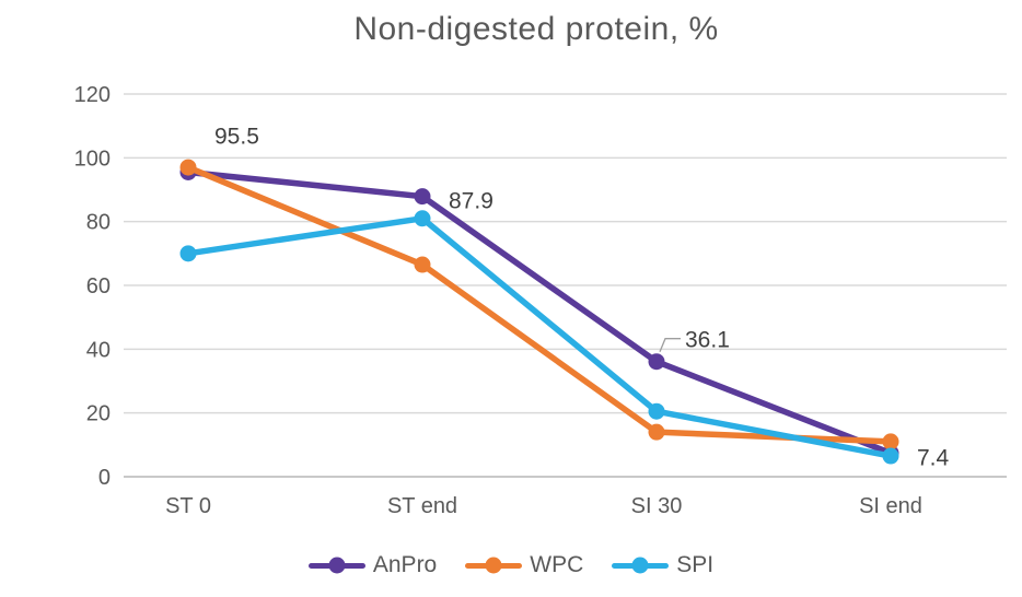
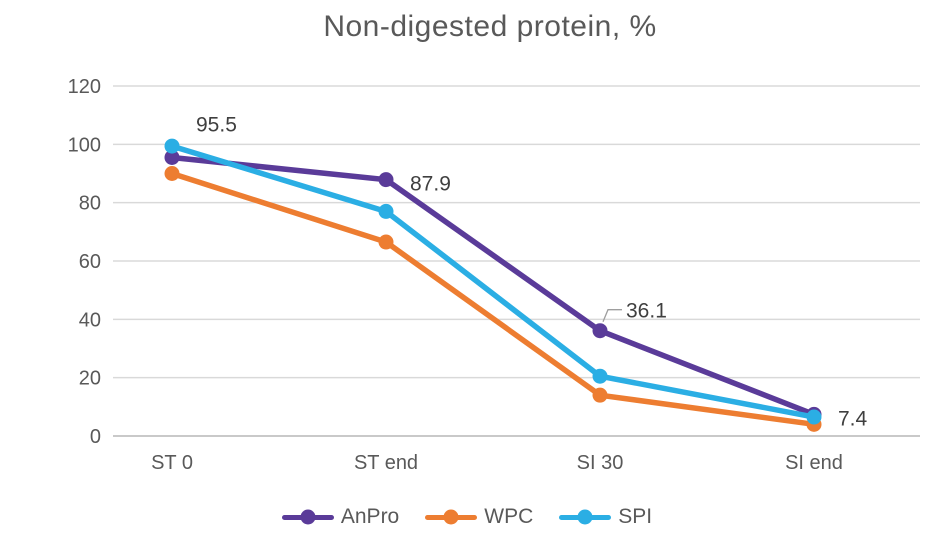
WPC/ST 0: 97 -> 90
SPI/ST 0: 70 -> 99
SPI/ST end: 81 -> 77
WPC/SI end: 11 -> 4
